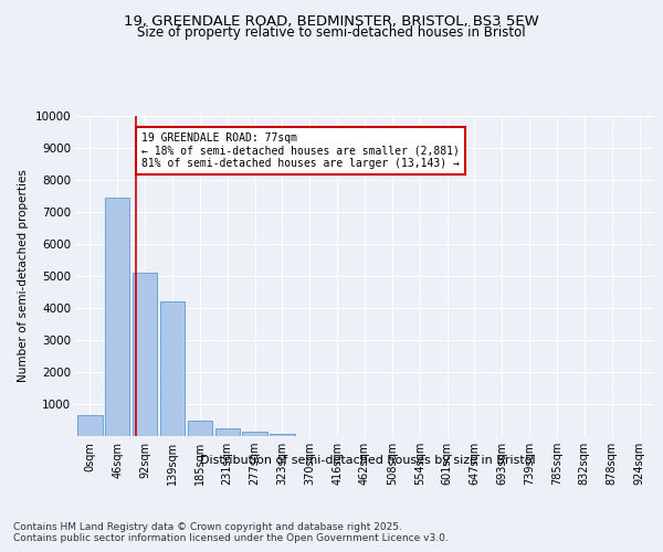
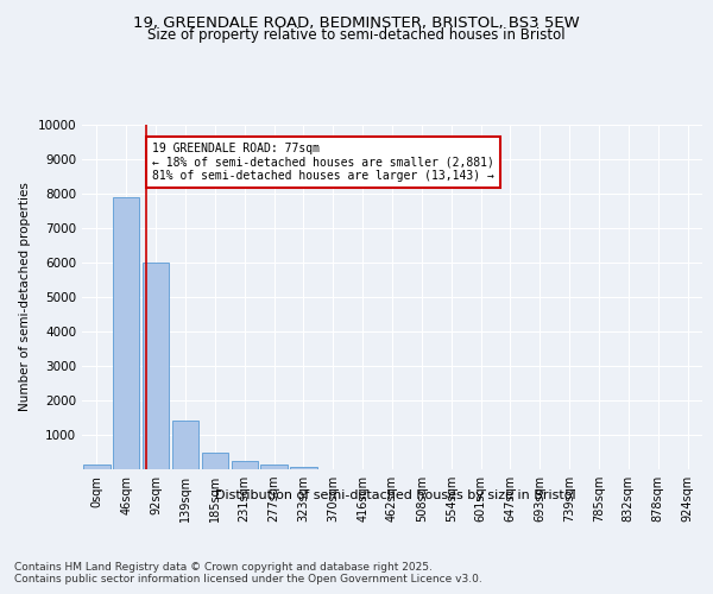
0sqm: 650 -> 150
46sqm: 7450 -> 7900
92sqm: 5100 -> 6000
139sqm: 4200 -> 1400
